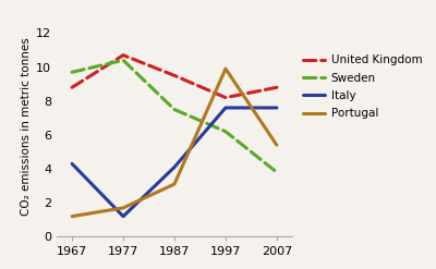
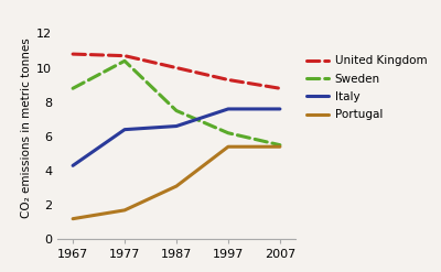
United Kingdom/1967: 8.8 -> 10.8
Sweden/1967: 9.7 -> 8.8
Italy/1977: 1.2 -> 6.4
United Kingdom/1987: 9.5 -> 10.0
Italy/1987: 4.1 -> 6.6
United Kingdom/1997: 8.2 -> 9.3
Portugal/1997: 9.9 -> 5.4
Sweden/2007: 3.8 -> 5.5
